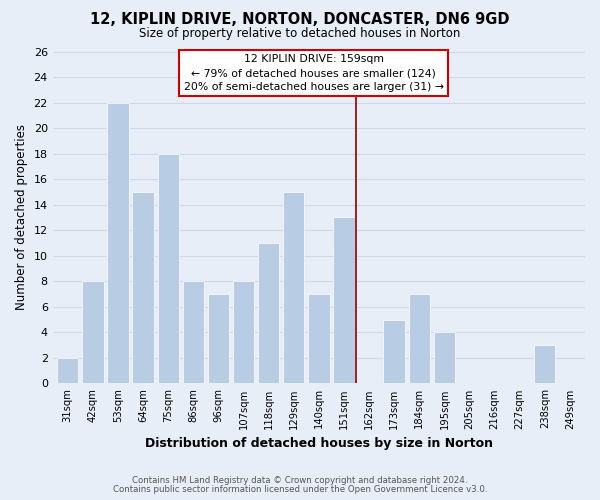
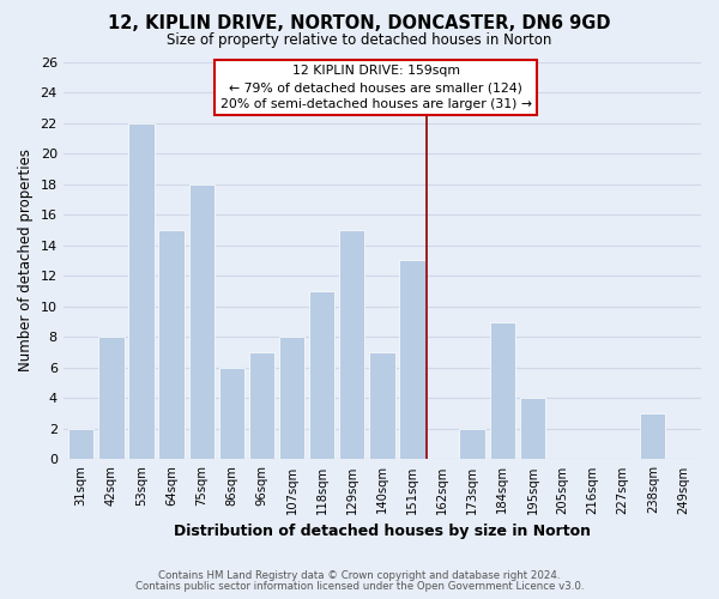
86sqm: 8 -> 6
173sqm: 5 -> 2
184sqm: 7 -> 9
